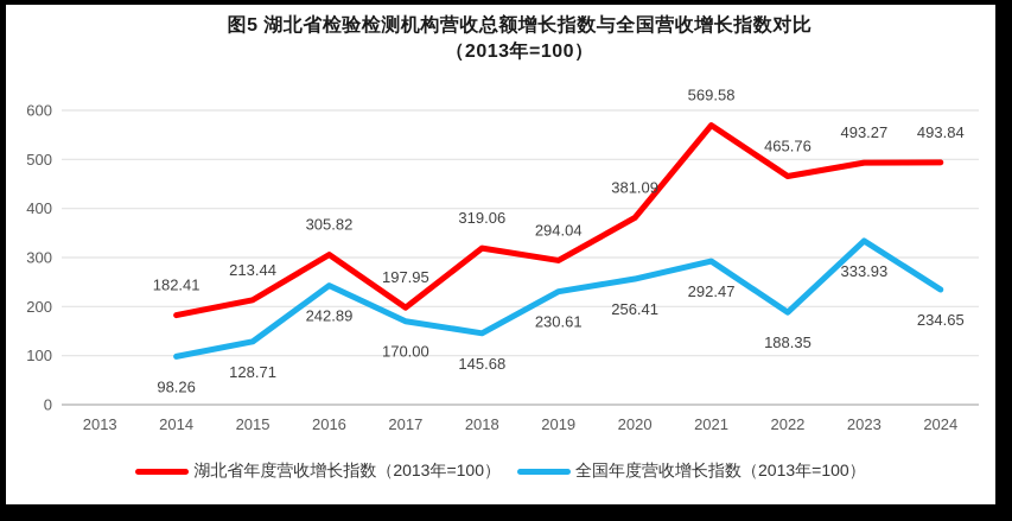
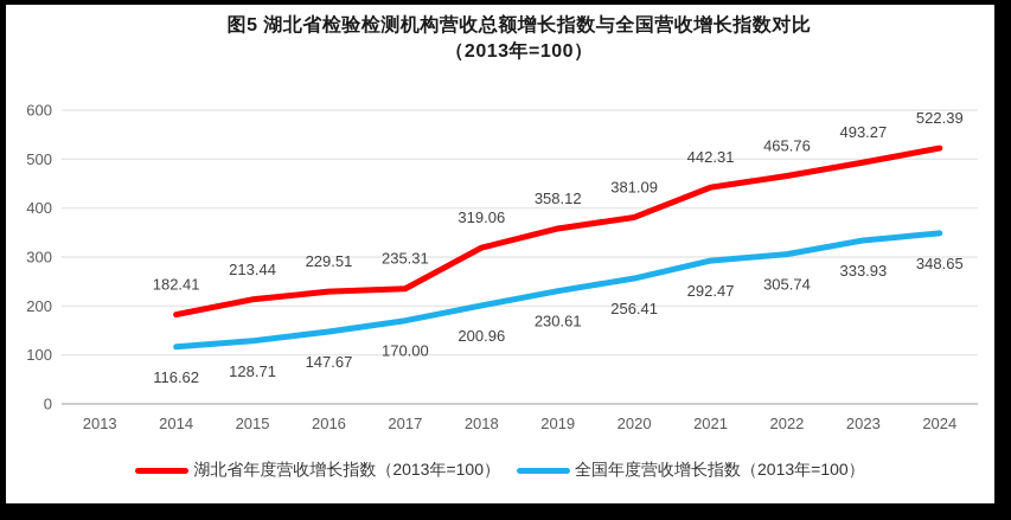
全国年度营收增长指数（2013年=100）/2014: 98.26 -> 116.62
湖北省年度营收增长指数（2013年=100）/2016: 305.82 -> 229.51
全国年度营收增长指数（2013年=100）/2016: 242.89 -> 147.67
湖北省年度营收增长指数（2013年=100）/2017: 197.95 -> 235.31
全国年度营收增长指数（2013年=100）/2018: 145.68 -> 200.96
湖北省年度营收增长指数（2013年=100）/2019: 294.04 -> 358.12
湖北省年度营收增长指数（2013年=100）/2021: 569.58 -> 442.31
全国年度营收增长指数（2013年=100）/2022: 188.35 -> 305.74
湖北省年度营收增长指数（2013年=100）/2024: 493.84 -> 522.39
全国年度营收增长指数（2013年=100）/2024: 234.65 -> 348.65
